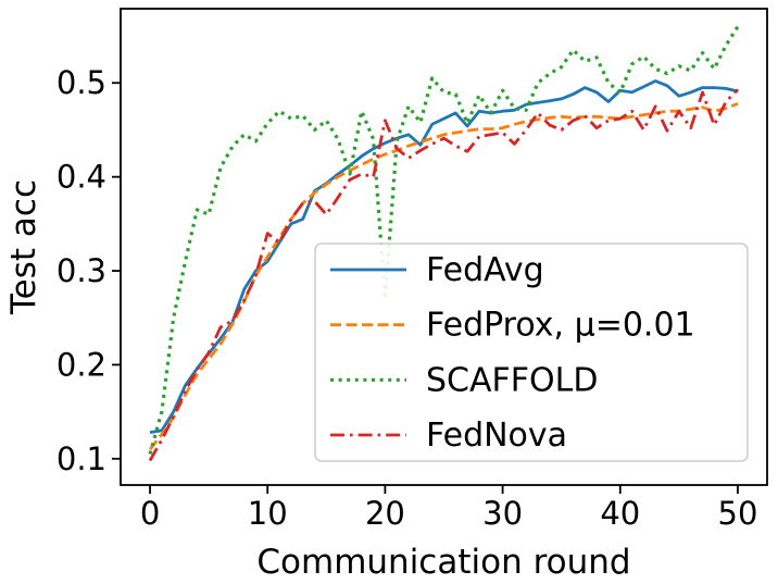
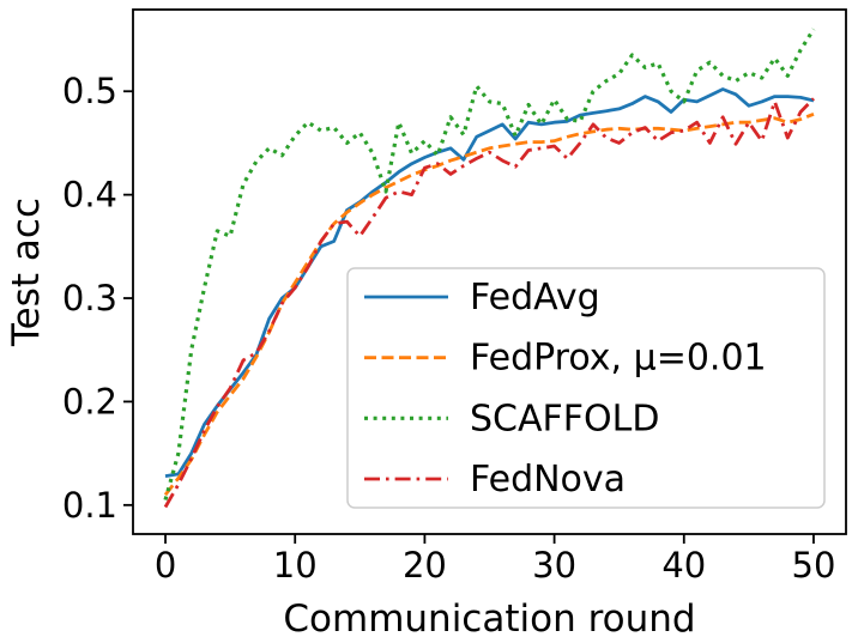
FedNova/10: 0.34 -> 0.31
SCAFFOLD/20: 0.27 -> 0.45
FedNova/20: 0.46 -> 0.43
